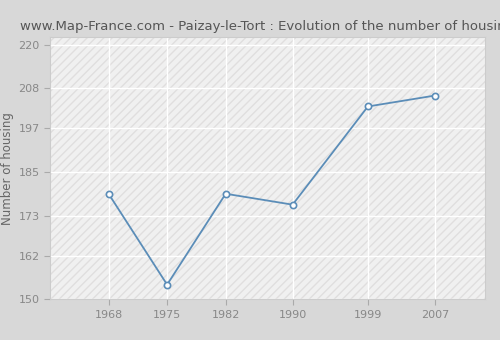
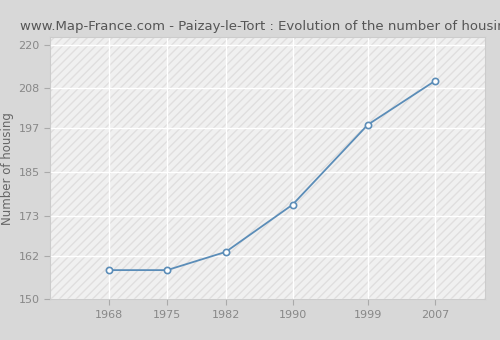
1968: 179 -> 158
1975: 154 -> 158
1982: 179 -> 163
1999: 203 -> 198
2007: 206 -> 210
